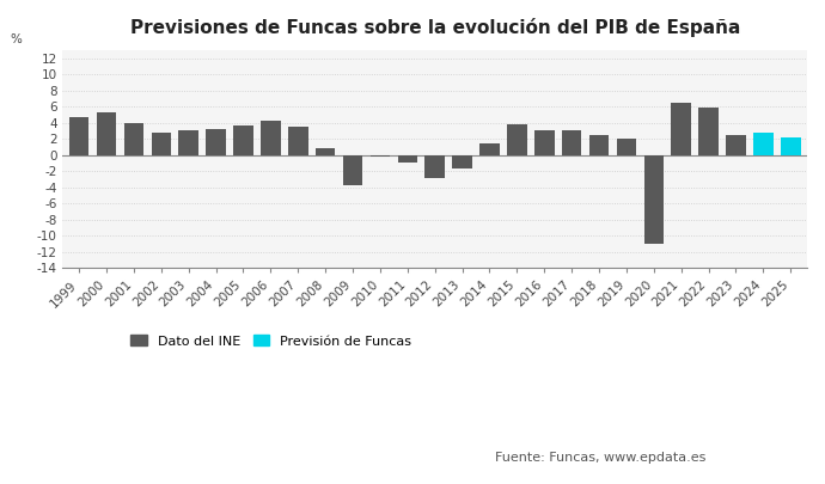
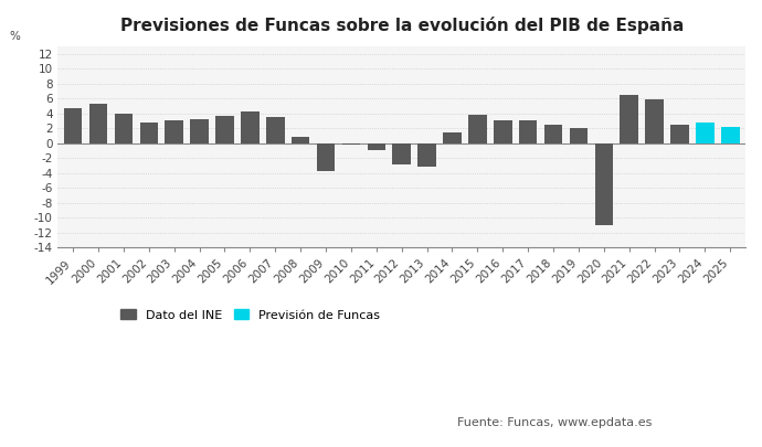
2013: -1.7 -> -3.2
